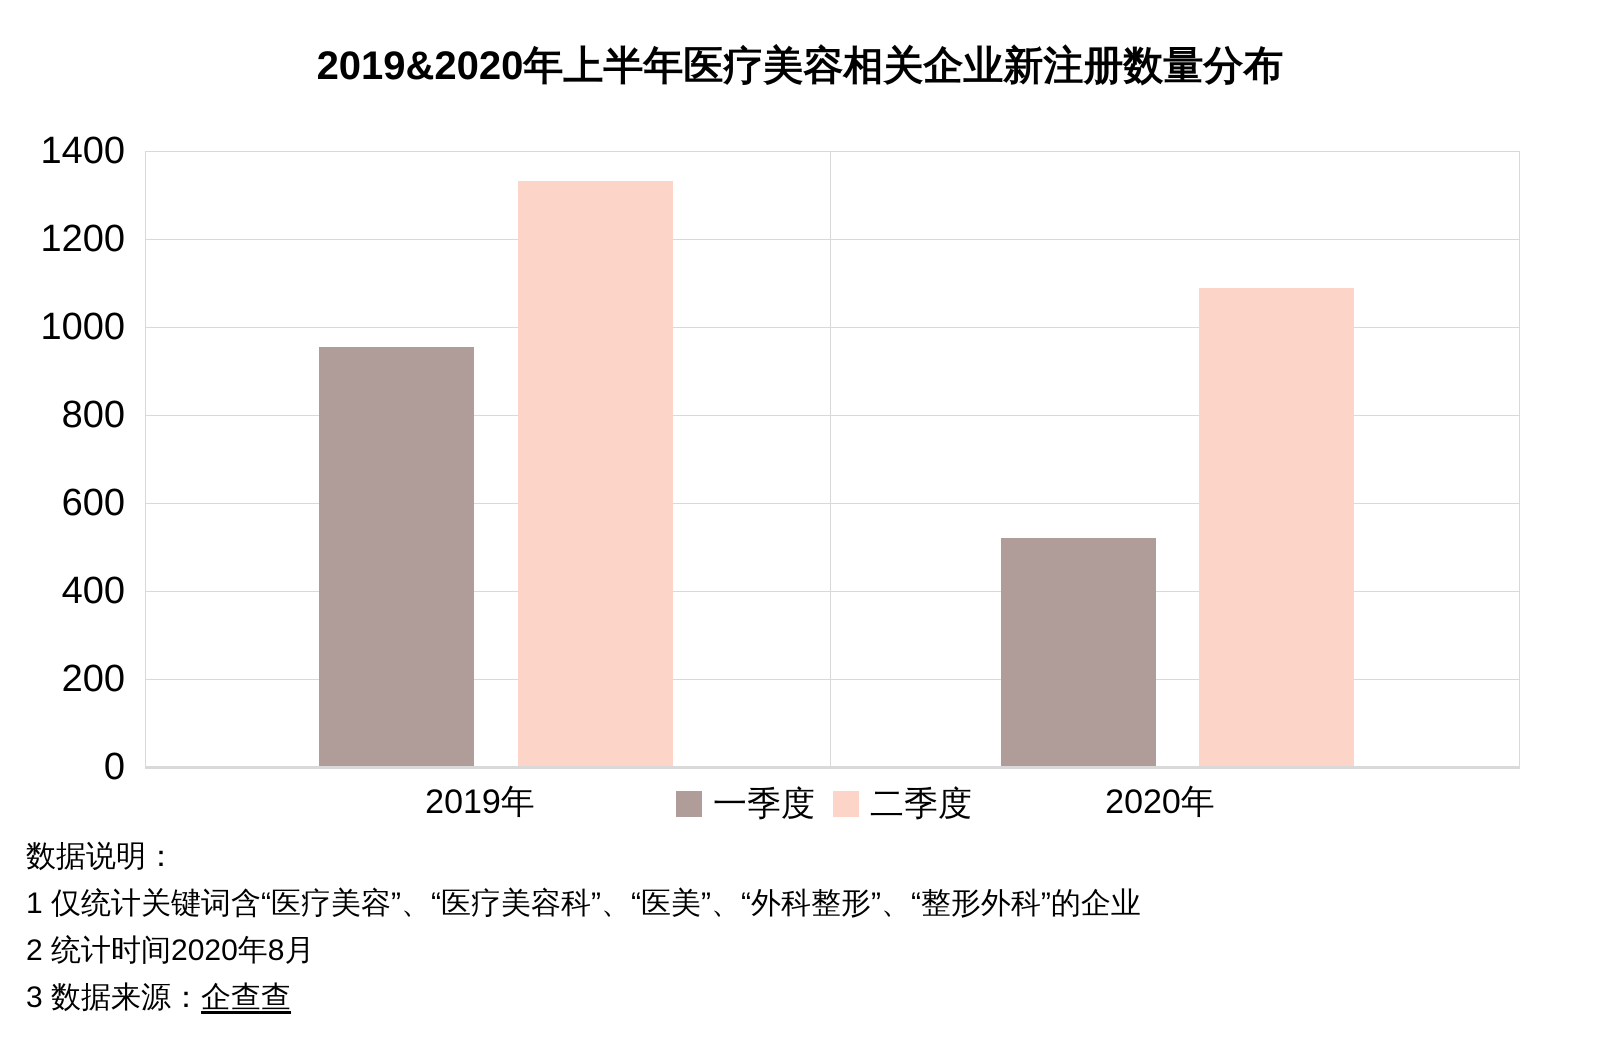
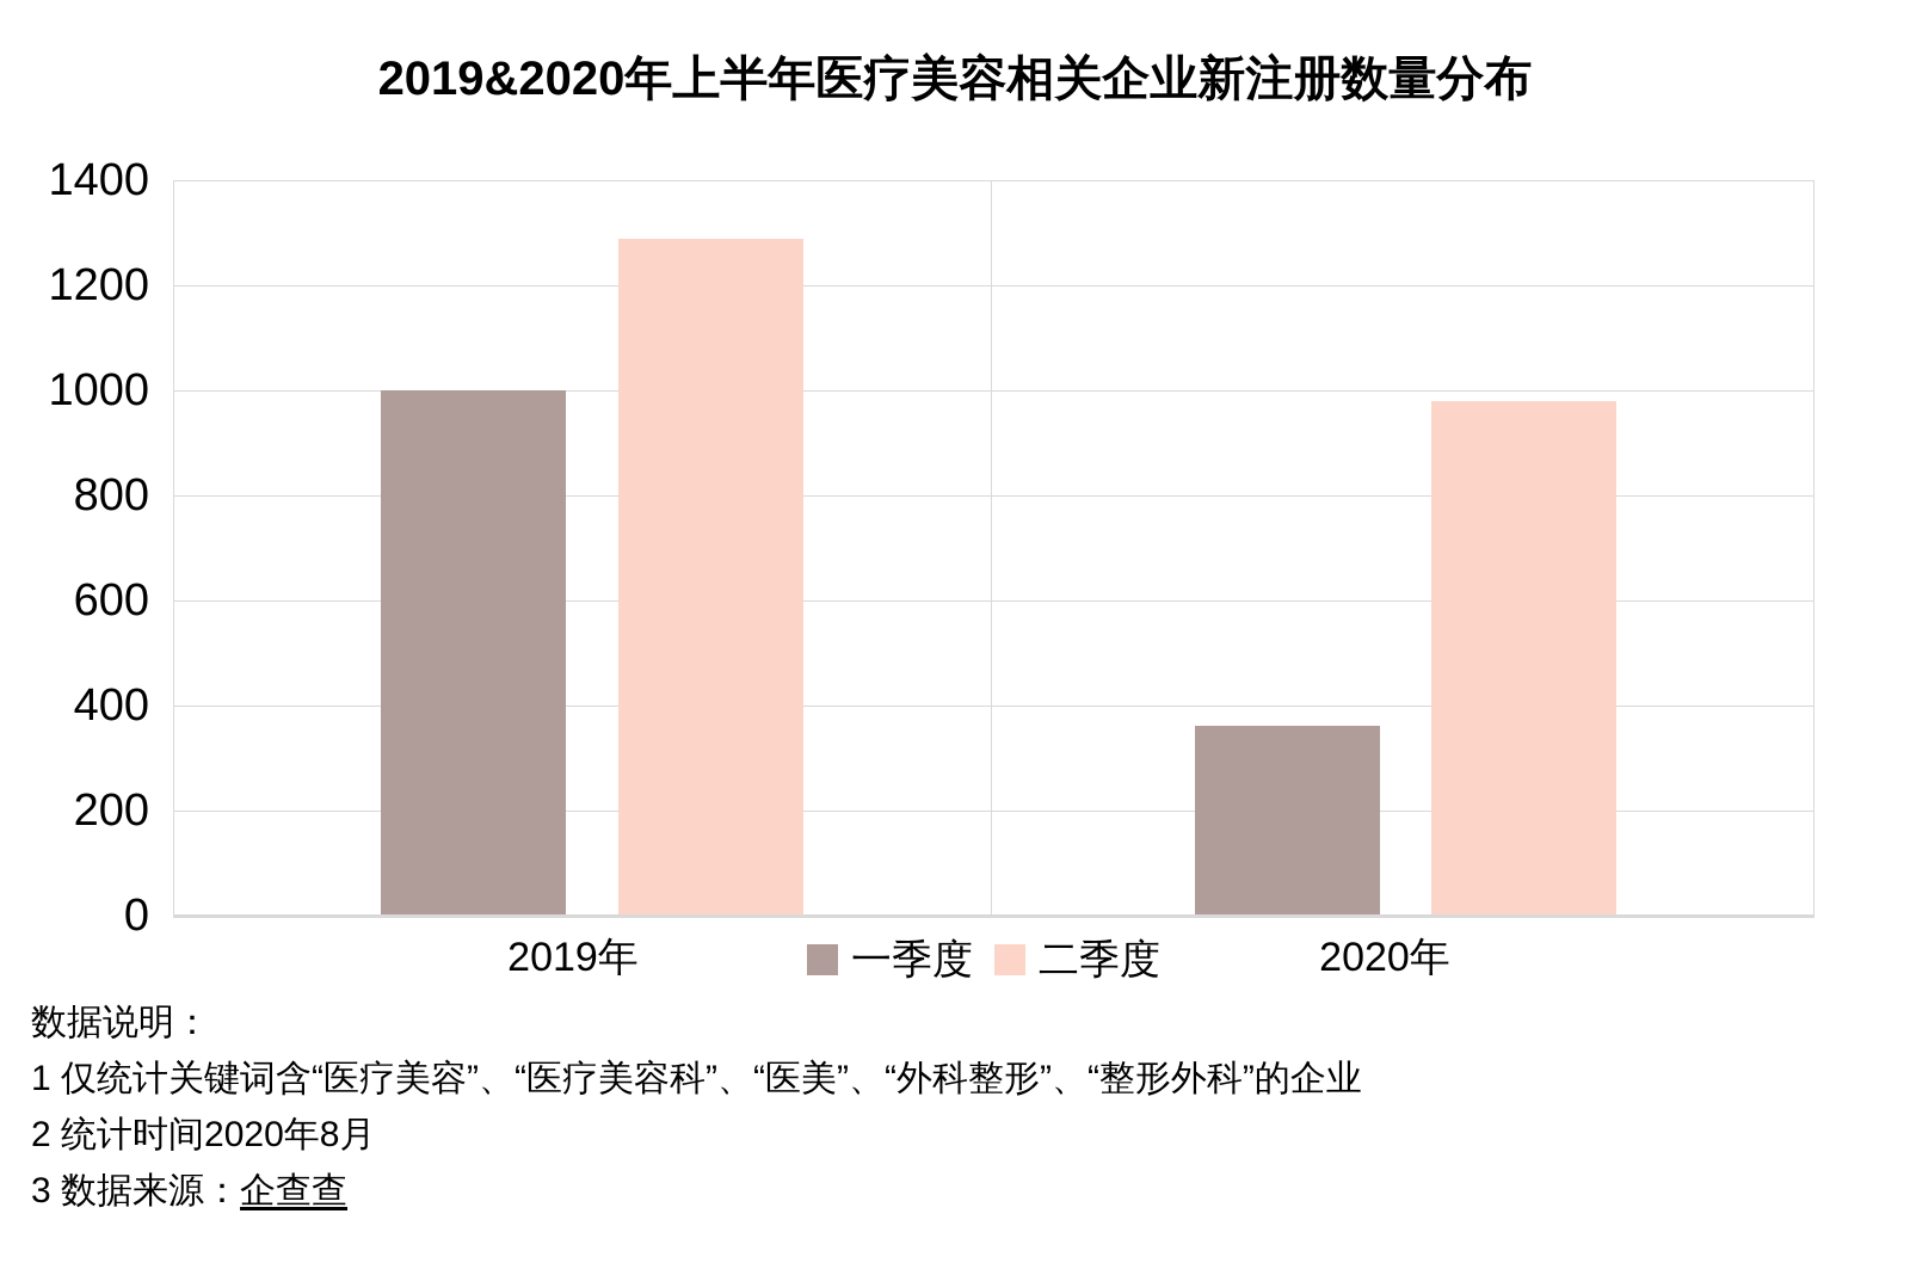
一季度/2019年: 960 -> 1000
二季度/2019年: 1340 -> 1290
一季度/2020年: 520 -> 360
二季度/2020年: 1090 -> 980
